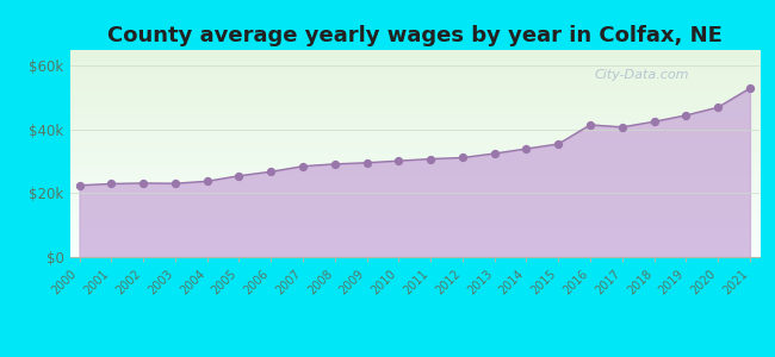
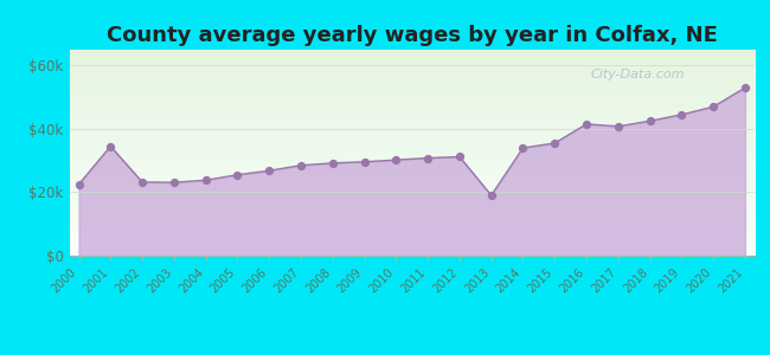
2001: $23.0k -> $34.5k
2013: $32.5k -> $19.0k
